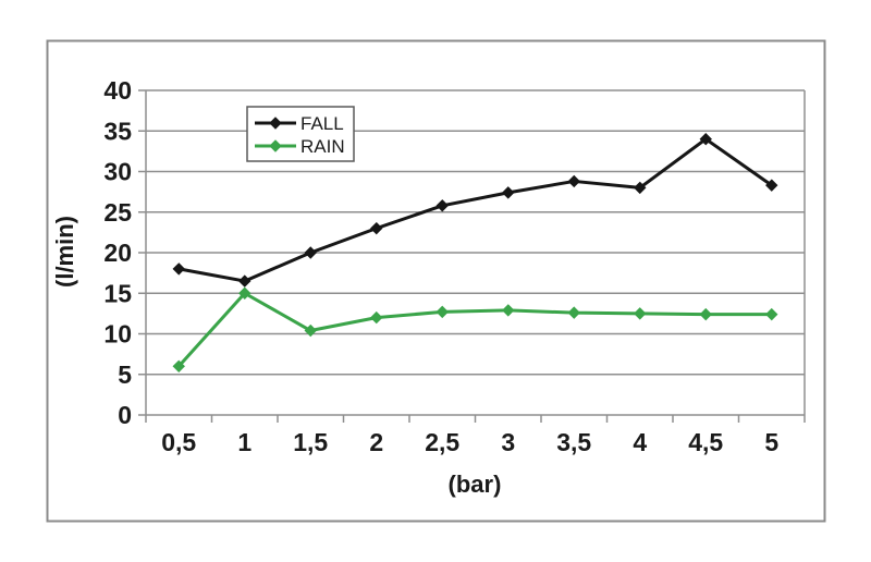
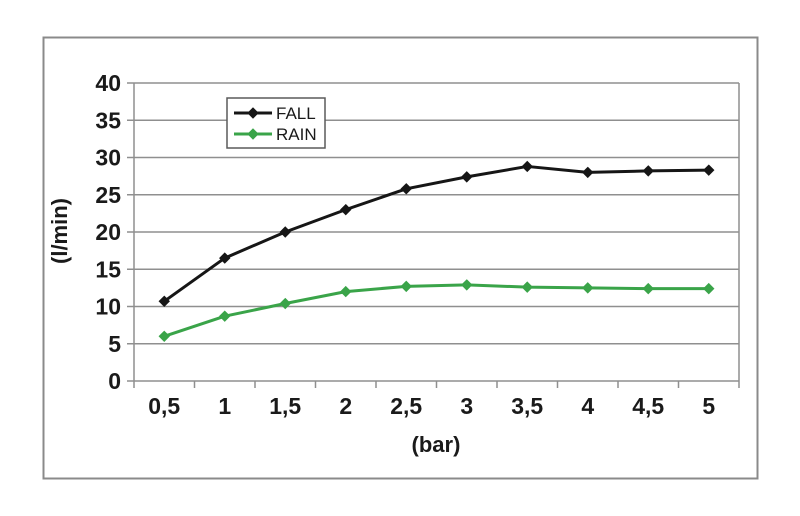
FALL/0,5: 18 -> 11
RAIN/1: 15 -> 9
FALL/4,5: 34 -> 28
